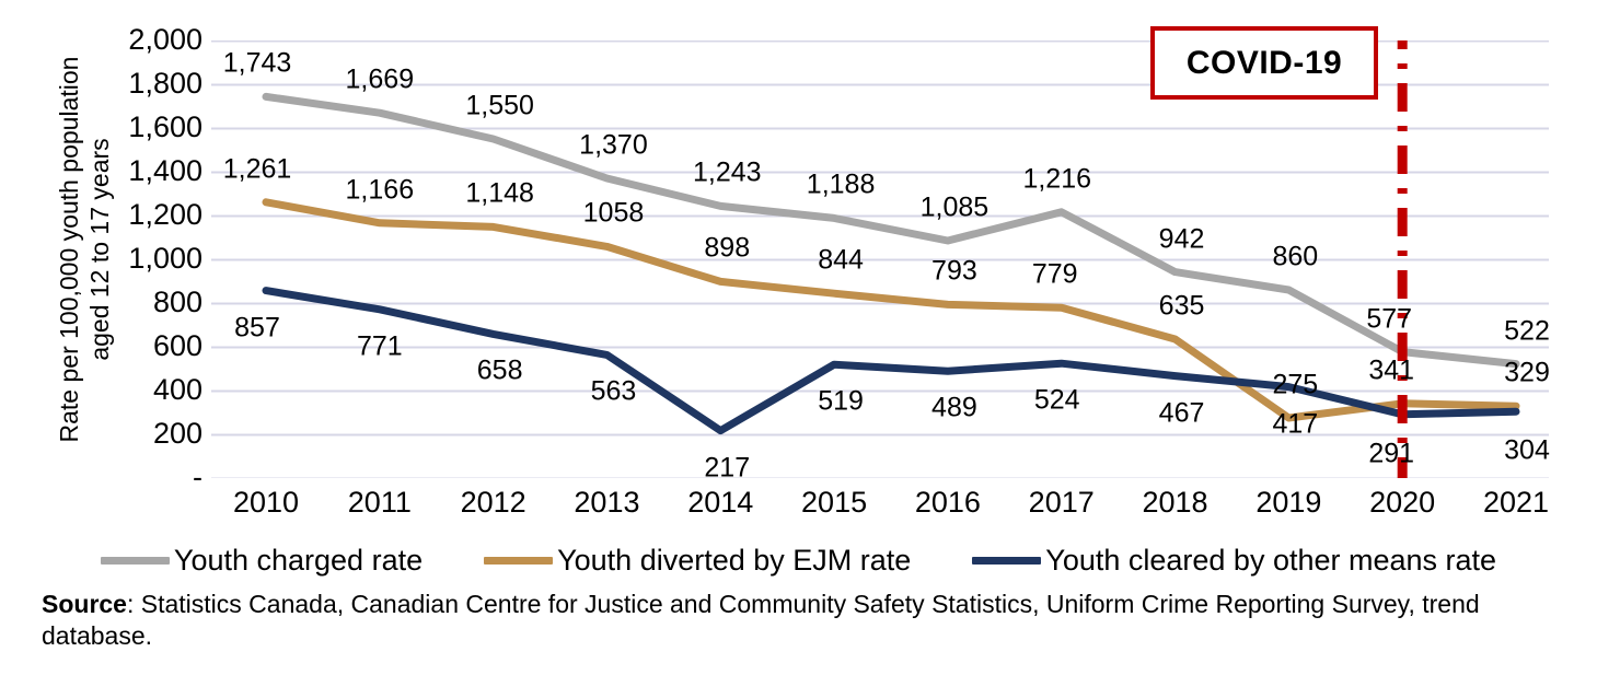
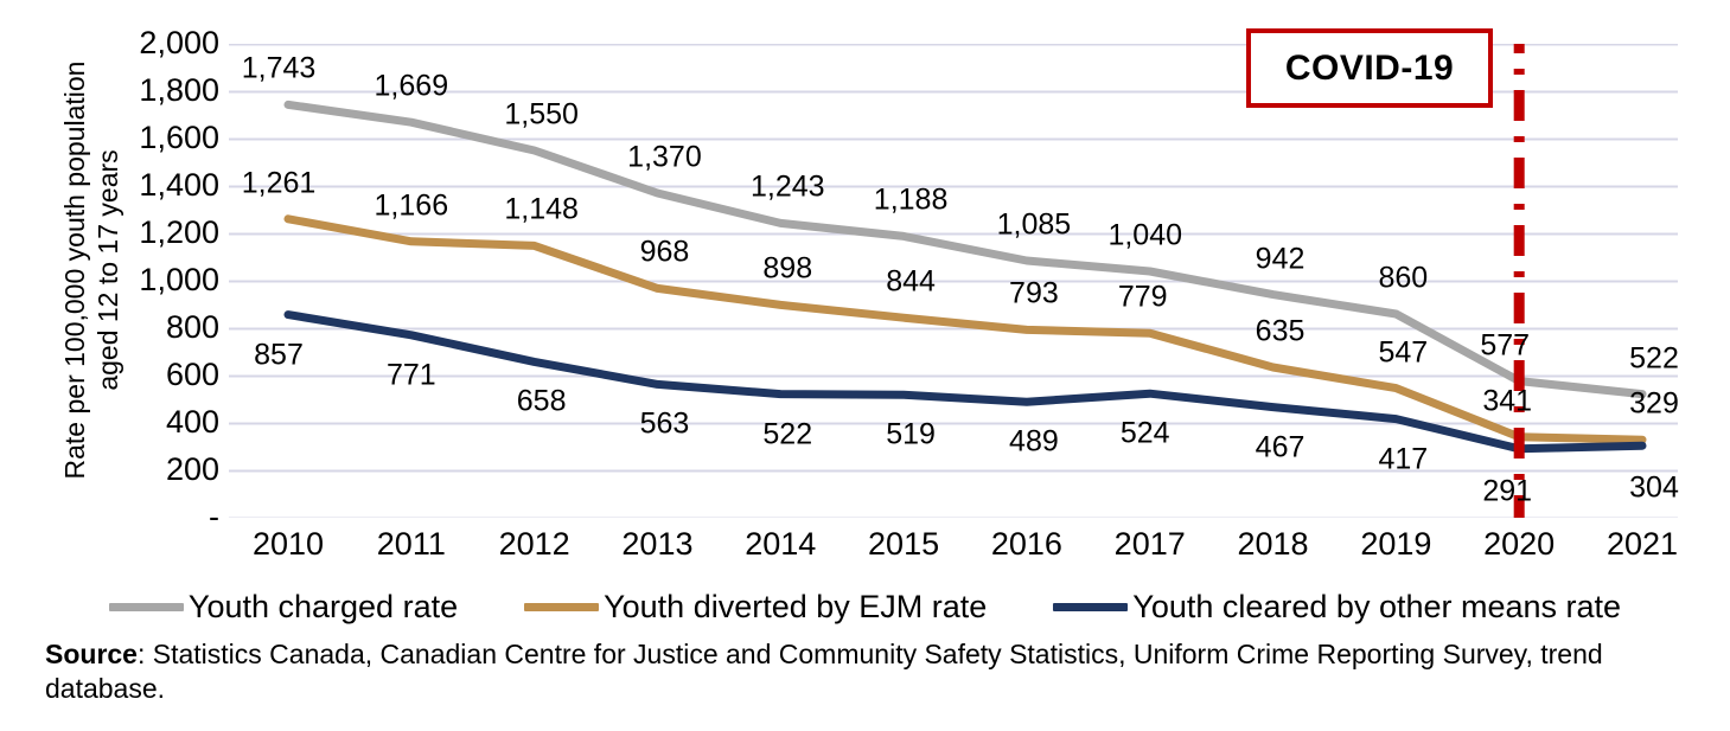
Youth diverted by EJM rate/2013: 1058 -> 968
Youth cleared by other means rate/2014: 217 -> 522
Youth charged rate/2017: 1,216 -> 1,040
Youth diverted by EJM rate/2019: 275 -> 547
